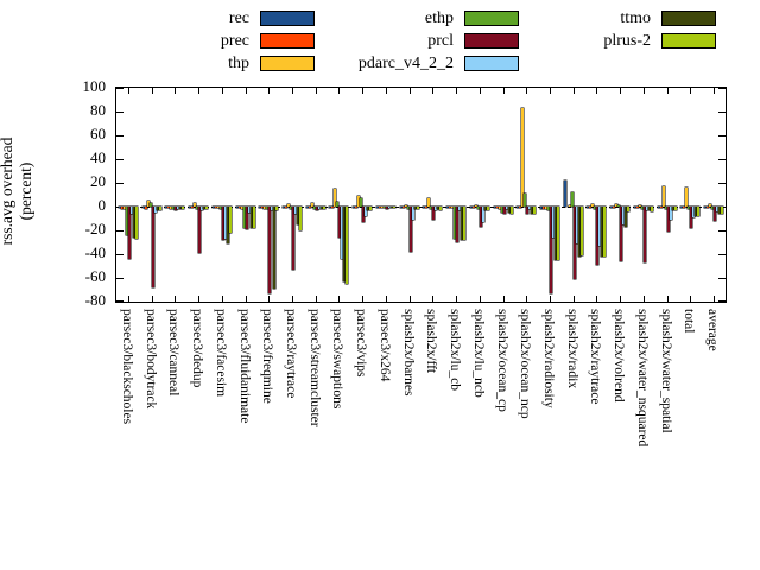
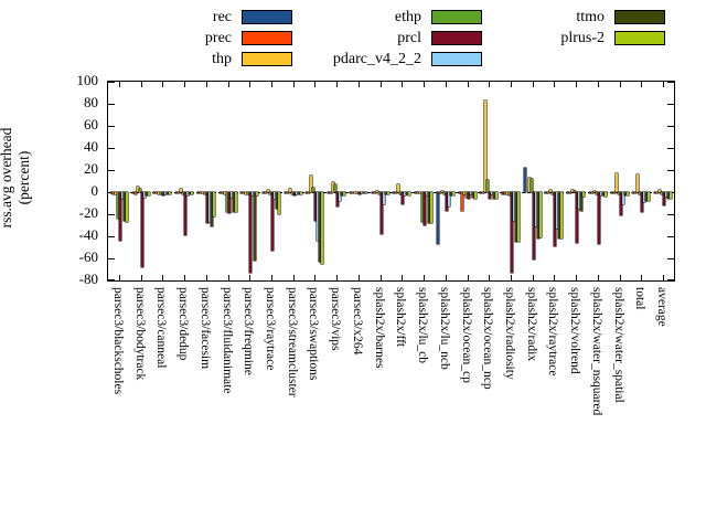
ttmo/parsec3/freqmine: -69 -> -62
rec/splash2x/lu_ncb: -1 -> -47
prec/splash2x/ocean_cp: -1 -> -17
thp/splash2x/radix: 1 -> 13
